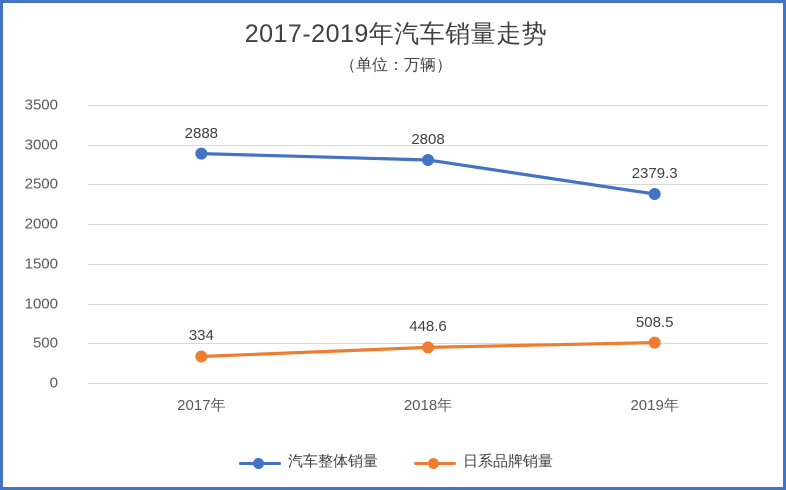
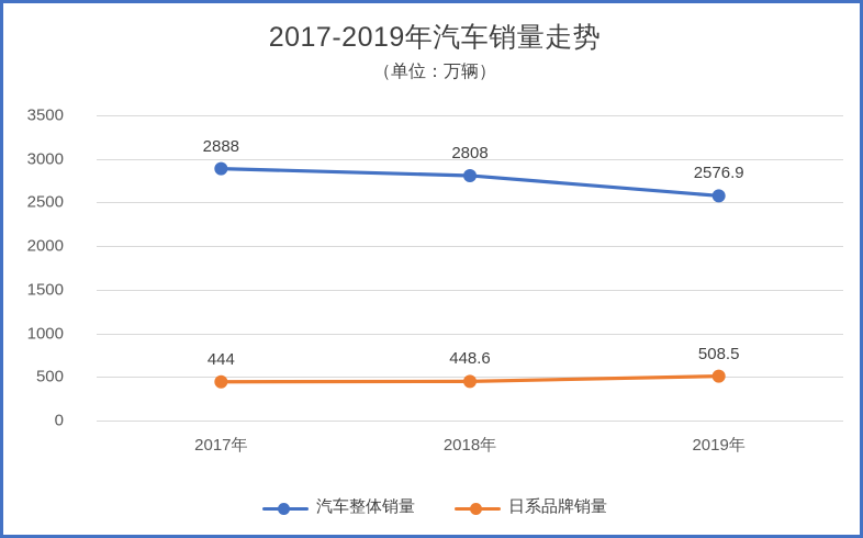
日系品牌销量/2017年: 334 -> 444
汽车整体销量/2019年: 2379.3 -> 2576.9
